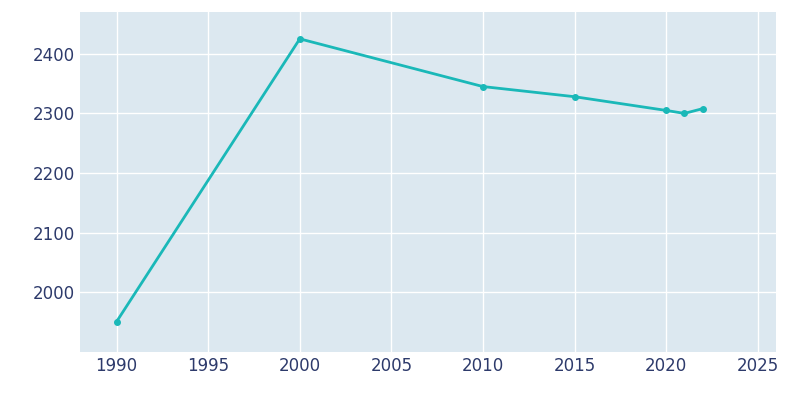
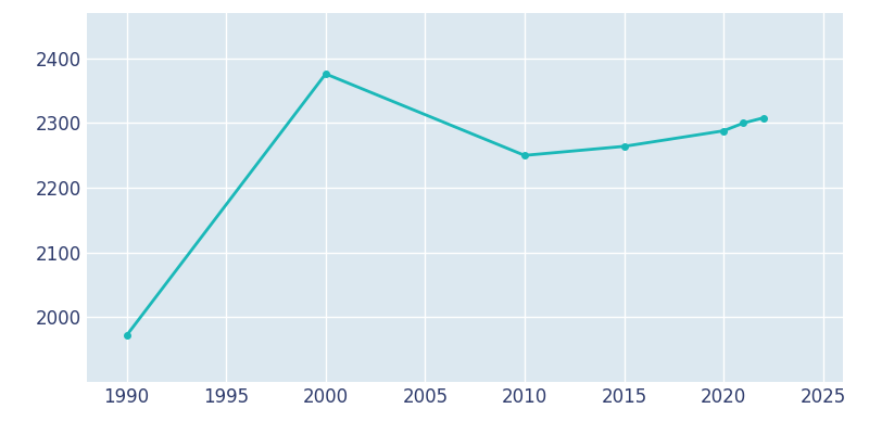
1990: 1951 -> 1972
2000: 2425 -> 2376
2010: 2345 -> 2250
2015: 2328 -> 2264
2020: 2305 -> 2288
